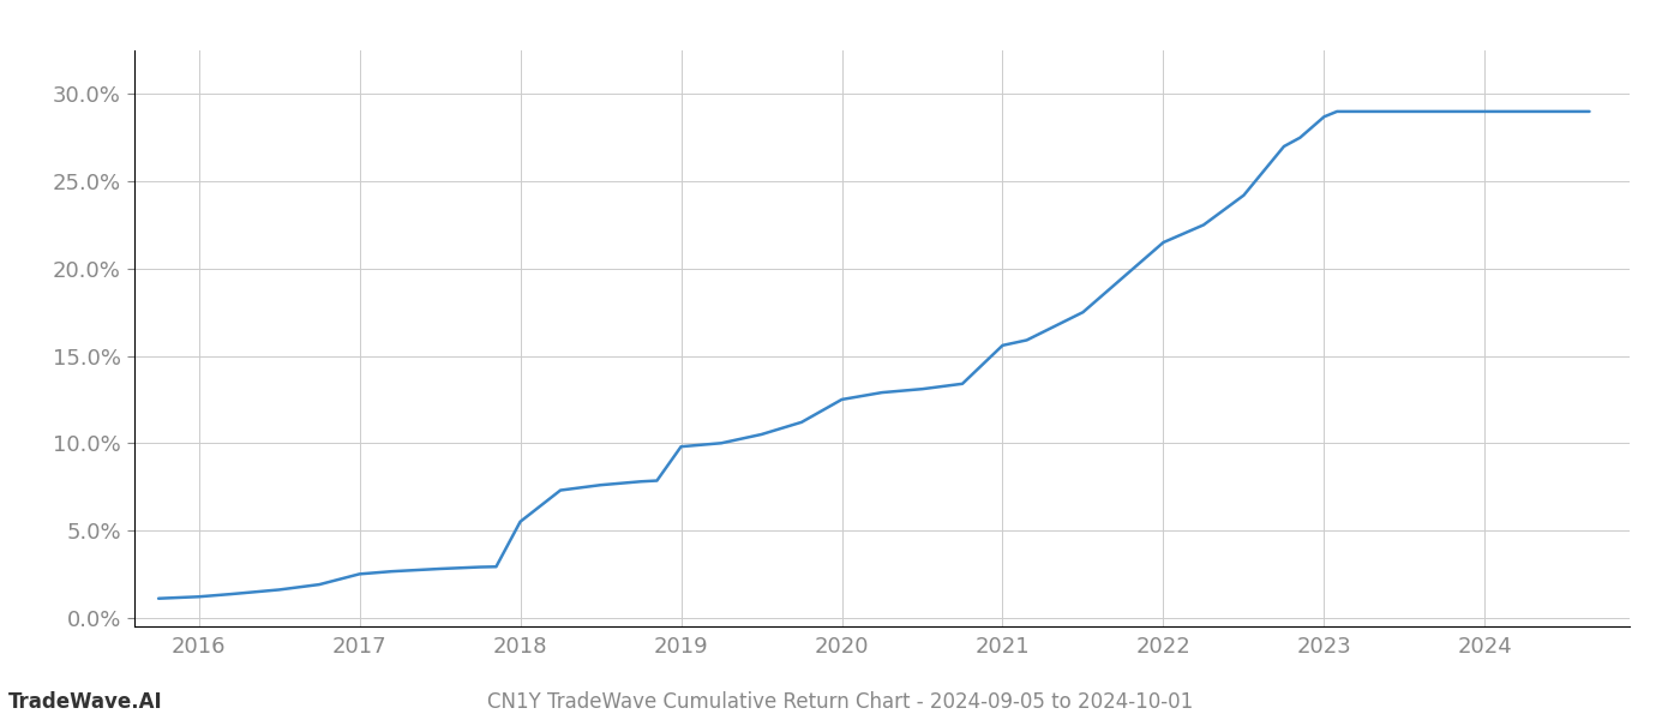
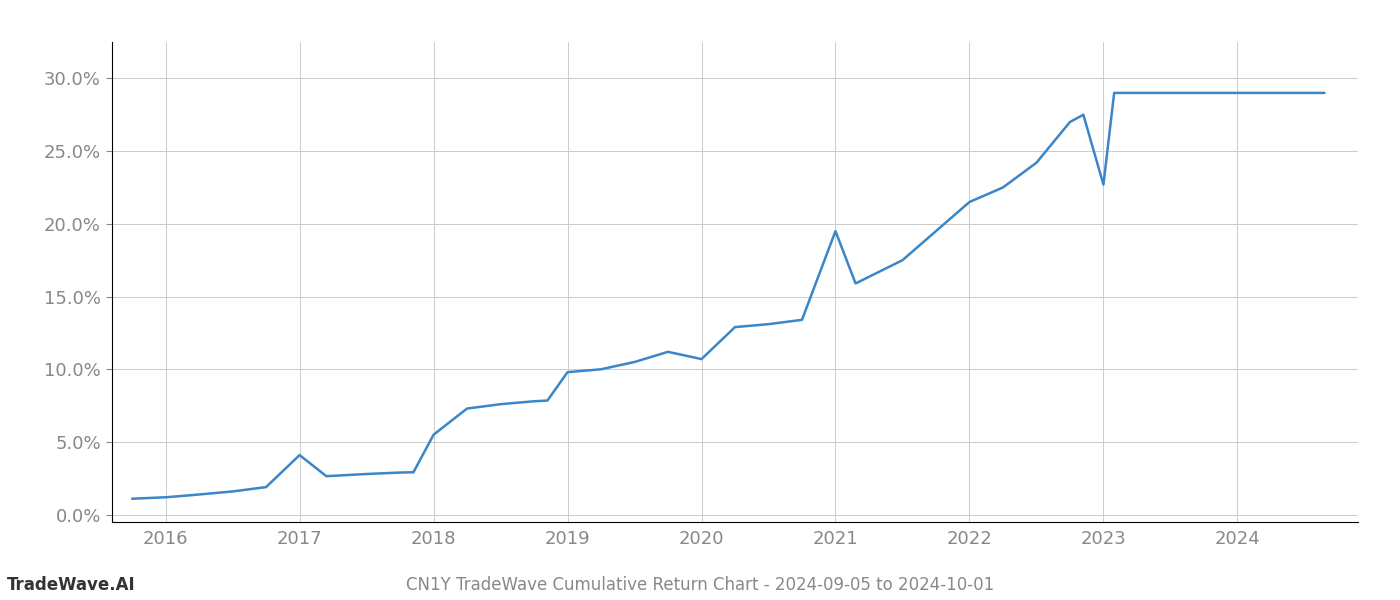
2017: 2.5% -> 4.1%
2020: 12.5% -> 10.7%
2021: 15.6% -> 19.5%
2023: 28.7% -> 22.7%
